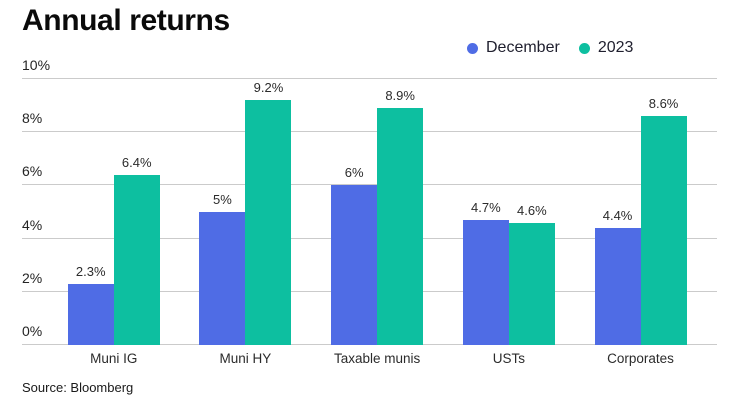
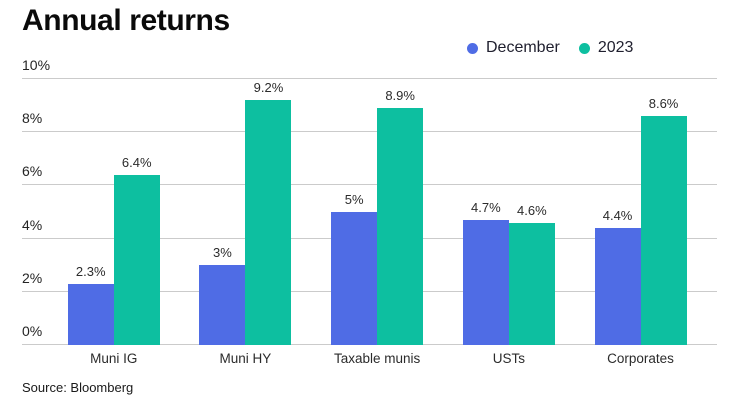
December/Muni HY: 5% -> 3%
December/Taxable munis: 6% -> 5%
